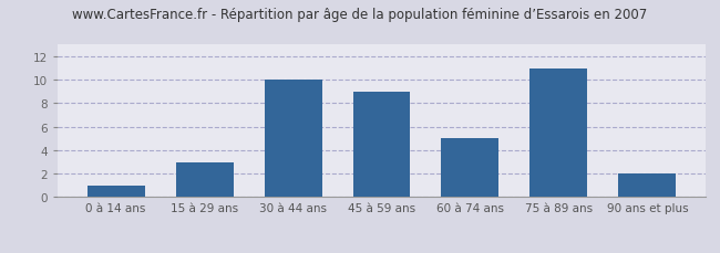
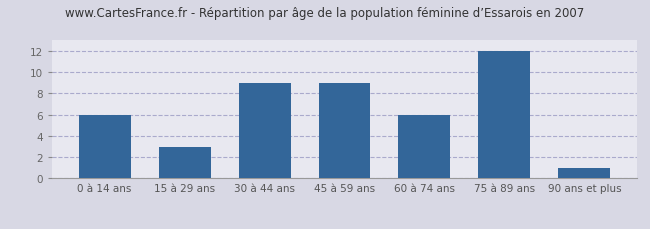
0 à 14 ans: 1 -> 6
30 à 44 ans: 10 -> 9
60 à 74 ans: 5 -> 6
75 à 89 ans: 11 -> 12
90 ans et plus: 2 -> 1
